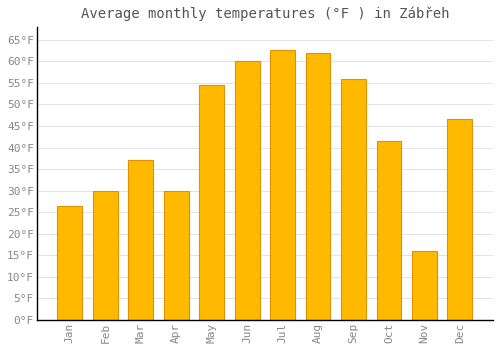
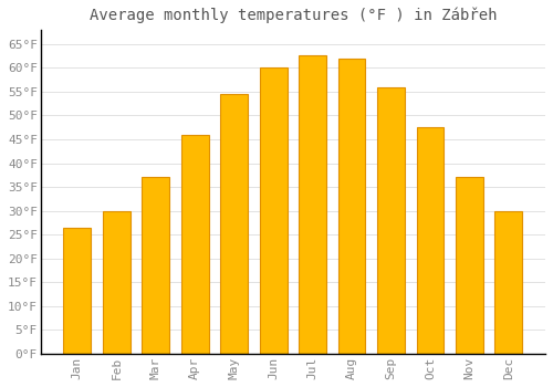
Apr: 30.0°F -> 46.0°F
Oct: 41.5°F -> 47.5°F
Nov: 16.0°F -> 37.0°F
Dec: 46.5°F -> 30.0°F
